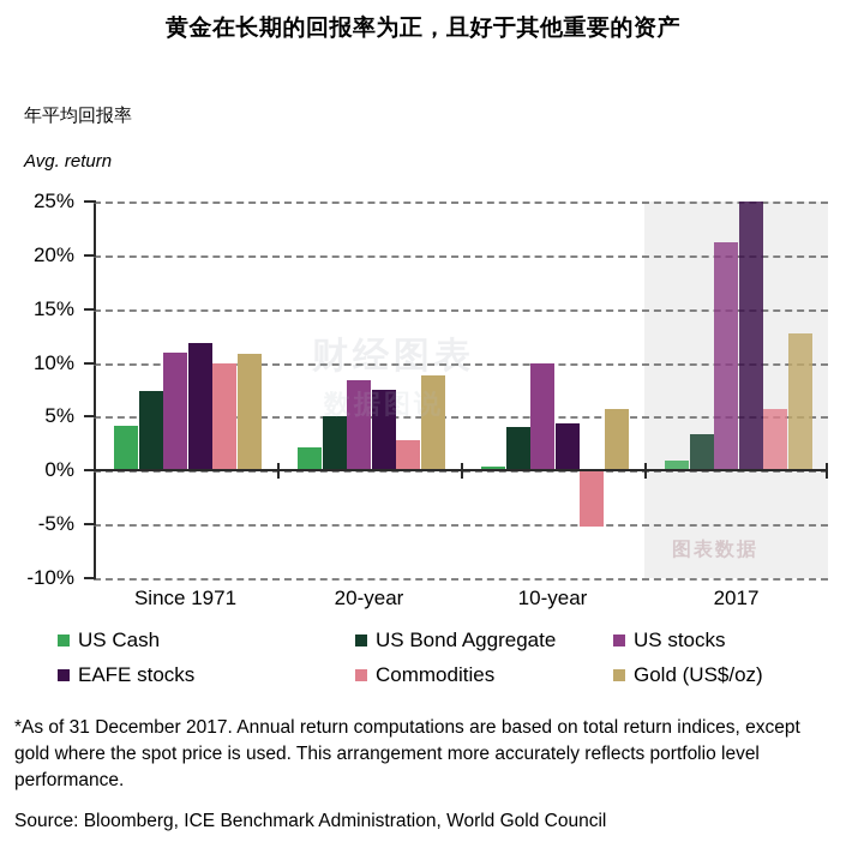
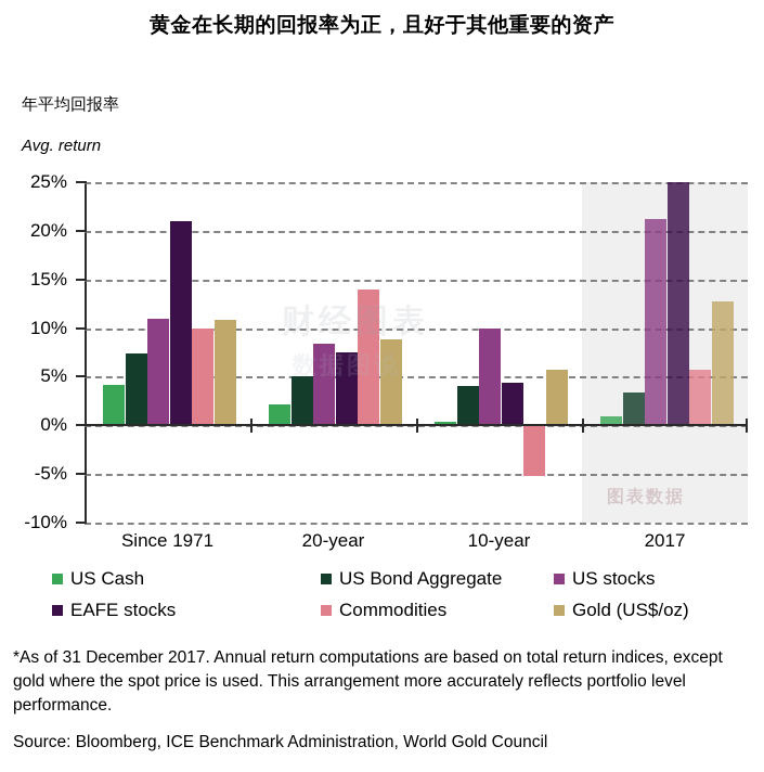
EAFE stocks/Since 1971: 12% -> 21%
Commodities/20-year: 3% -> 14%
